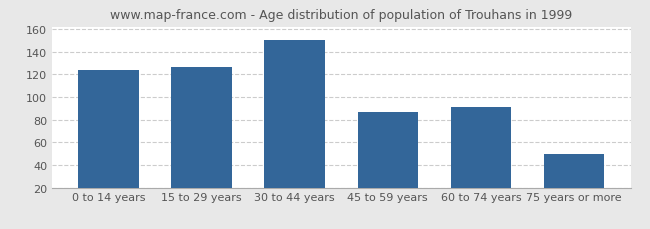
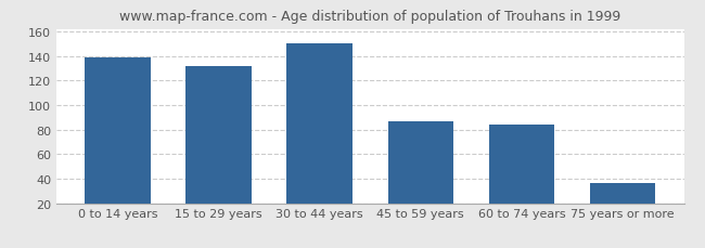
0 to 14 years: 124 -> 139
15 to 29 years: 126 -> 132
60 to 74 years: 91 -> 84
75 years or more: 50 -> 36
